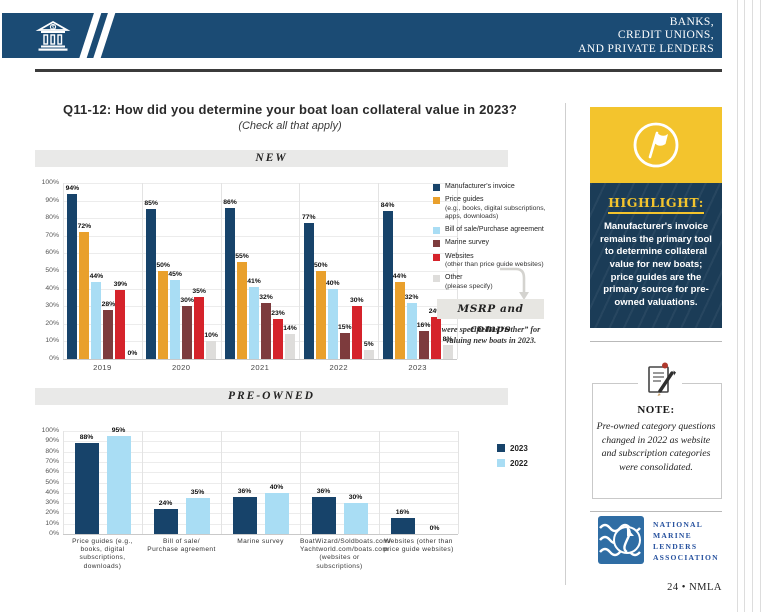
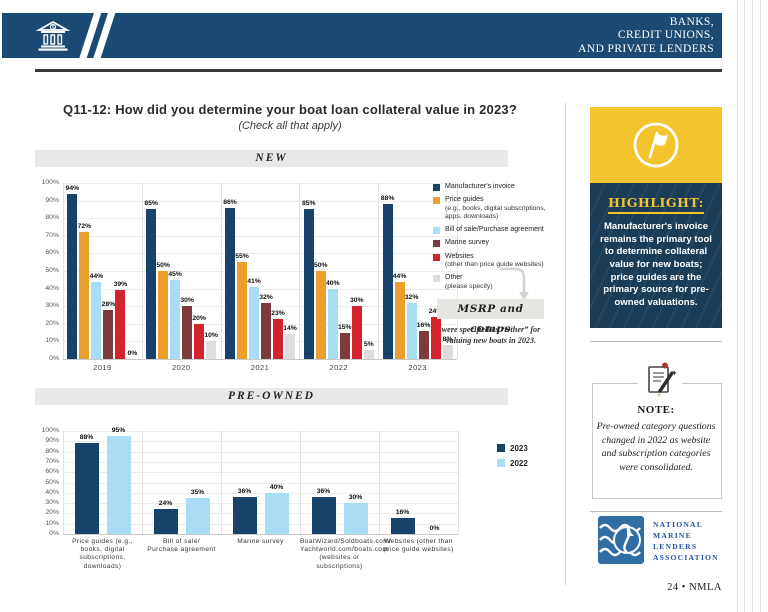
NEW/Websites/2020: 35% -> 20%
NEW/Manufacturer's invoice/2022: 77% -> 85%
NEW/Manufacturer's invoice/2023: 84% -> 88%
